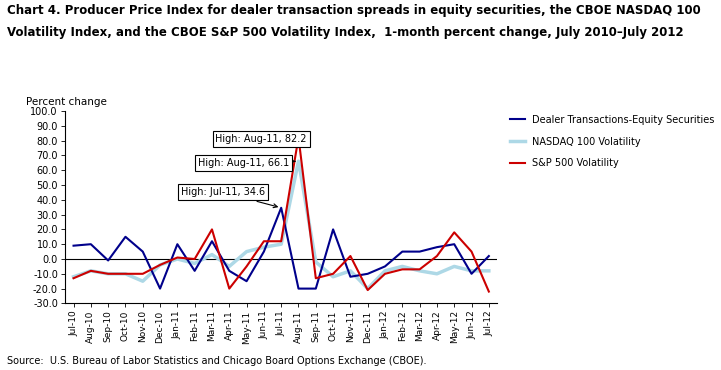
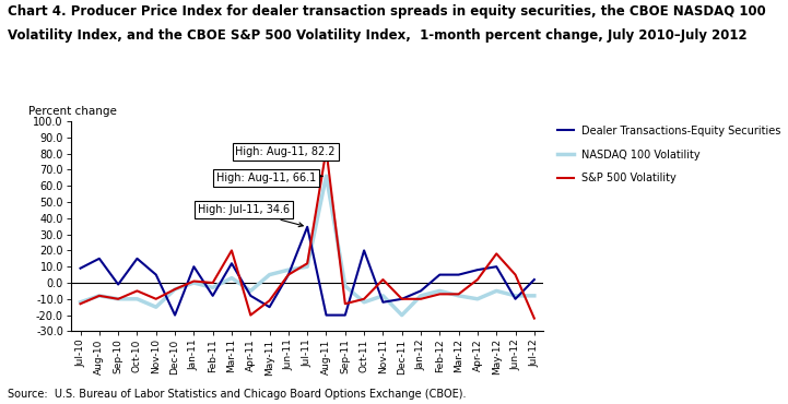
Dealer Transactions-Equity Securities/Aug-10: 10 -> 15
S&P 500 Volatility/Oct-10: -10 -> -5
S&P 500 Volatility/May-11: -5 -> -11
S&P 500 Volatility/Jun-11: 12 -> 5
S&P 500 Volatility/Dec-11: -21 -> -10
